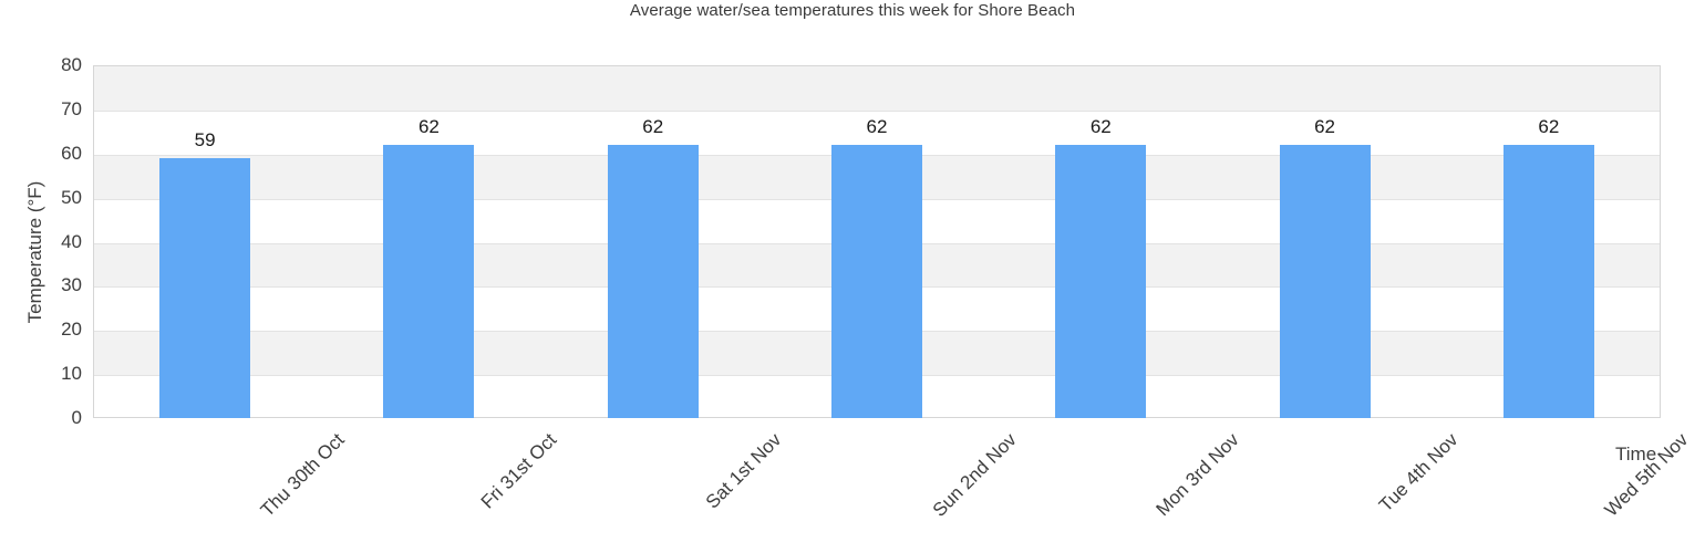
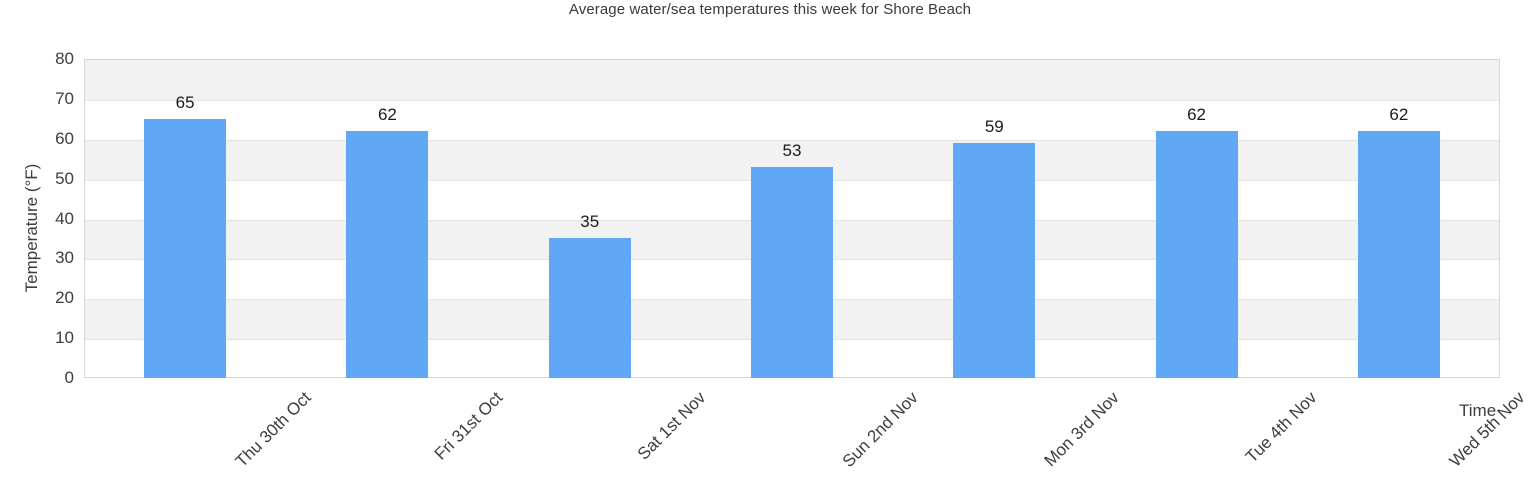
Thu 30th Oct: 59 -> 65
Sat 1st Nov: 62 -> 35
Sun 2nd Nov: 62 -> 53
Mon 3rd Nov: 62 -> 59
